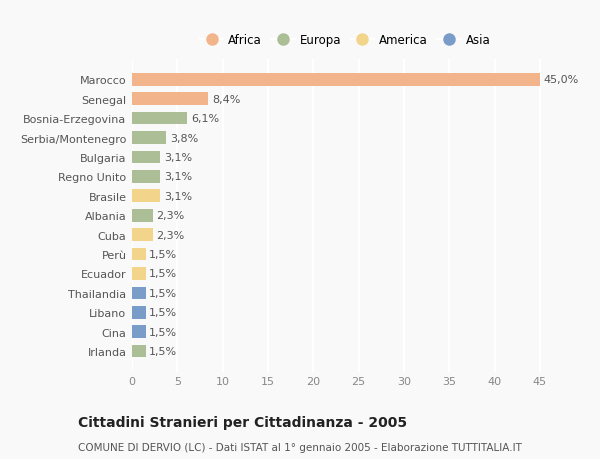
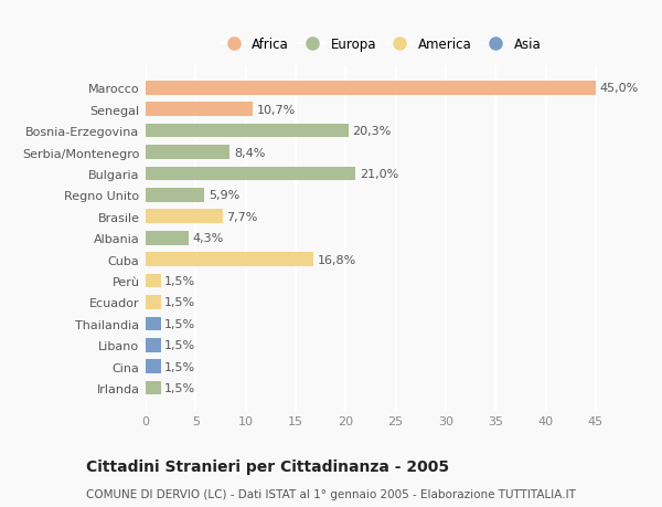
Senegal: 8,4% -> 10,7%
Bosnia-Erzegovina: 6,1% -> 20,3%
Serbia/Montenegro: 3,8% -> 8,4%
Bulgaria: 3,1% -> 21,0%
Regno Unito: 3,1% -> 5,9%
Brasile: 3,1% -> 7,7%
Albania: 2,3% -> 4,3%
Cuba: 2,3% -> 16,8%
